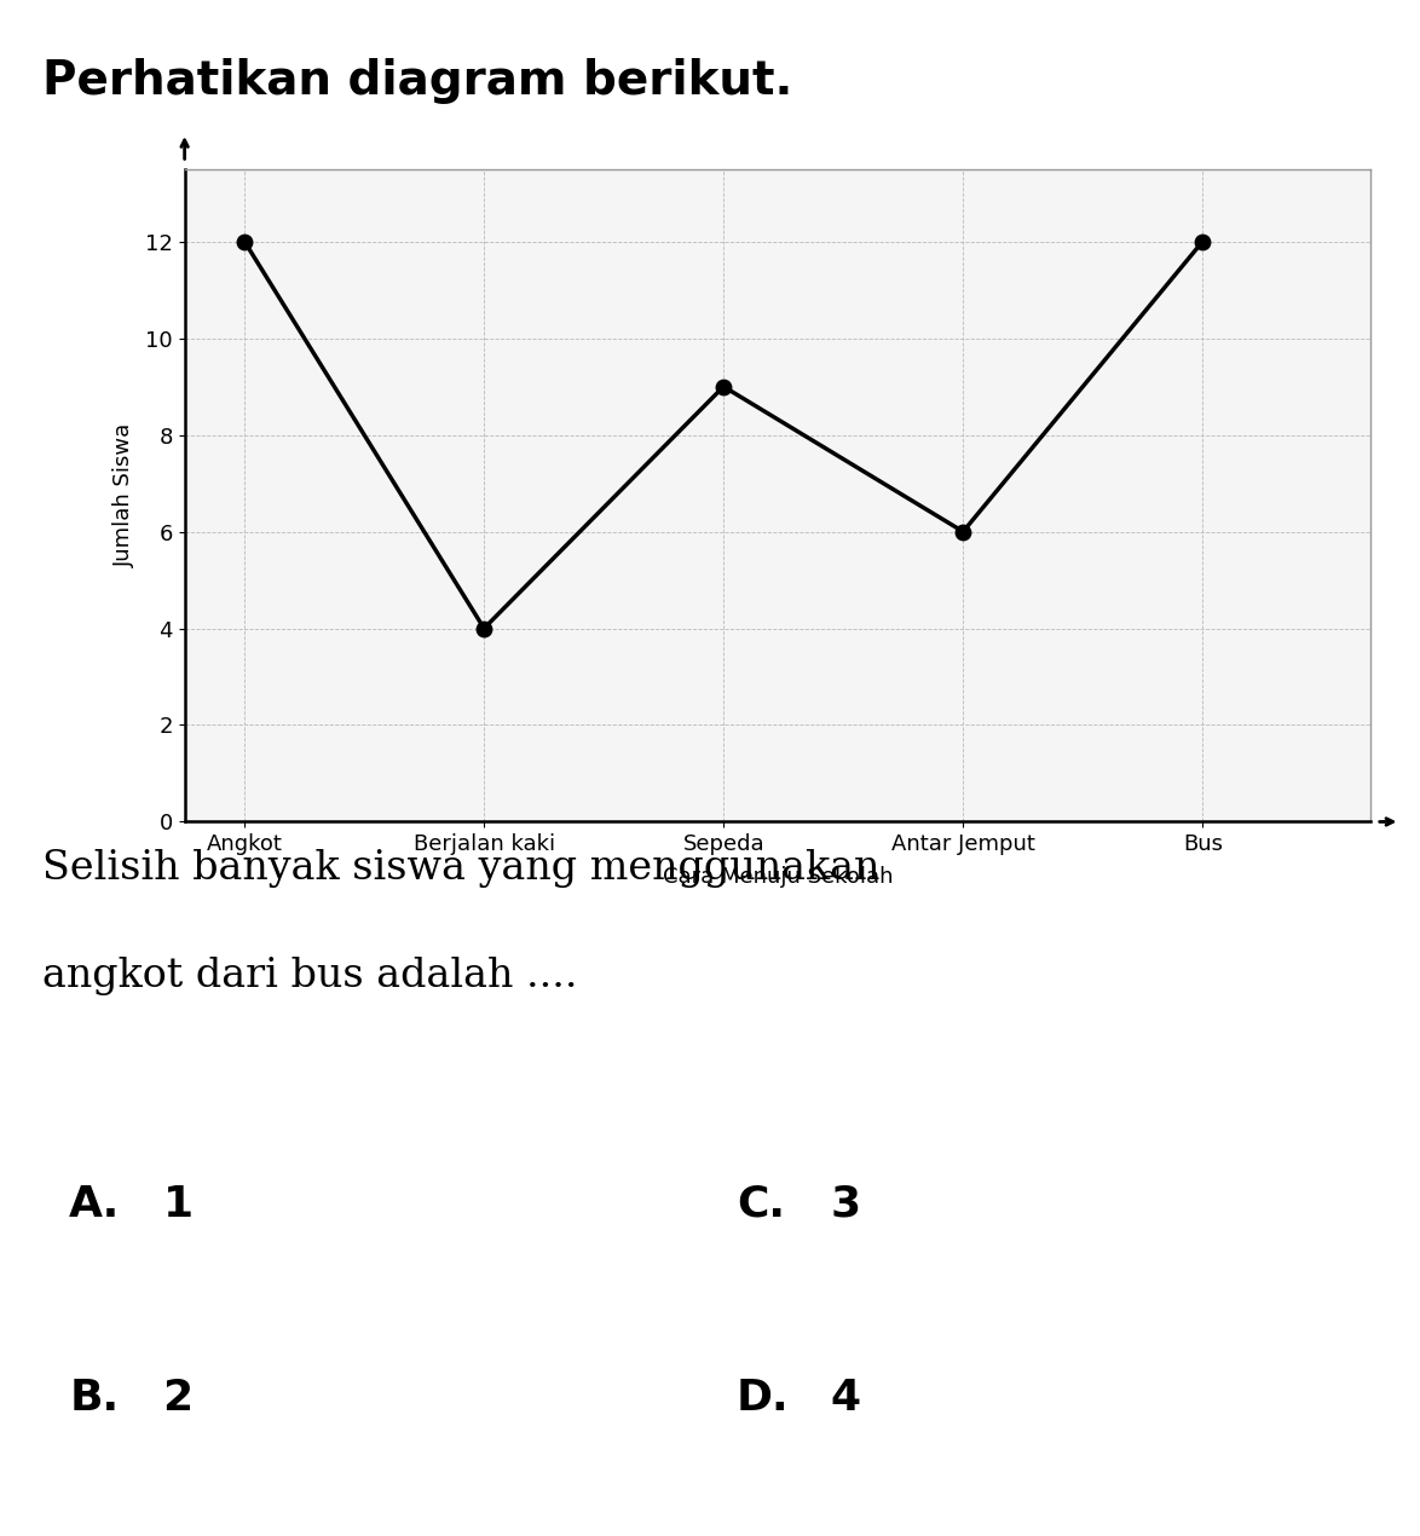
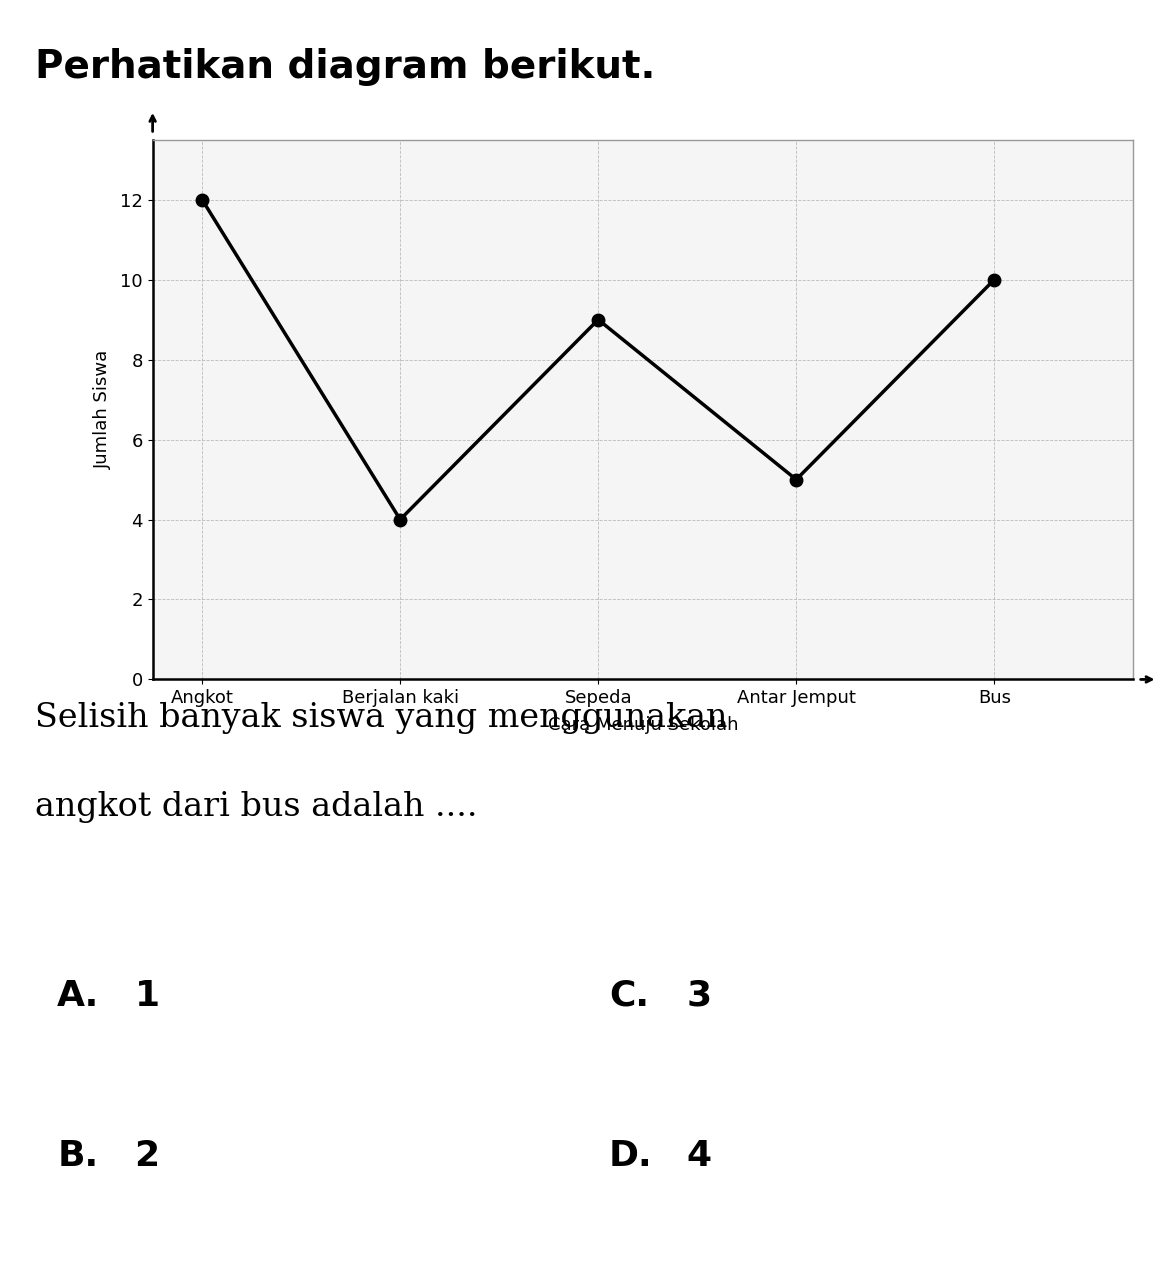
Antar Jemput: 6 -> 5
Bus: 12 -> 10
